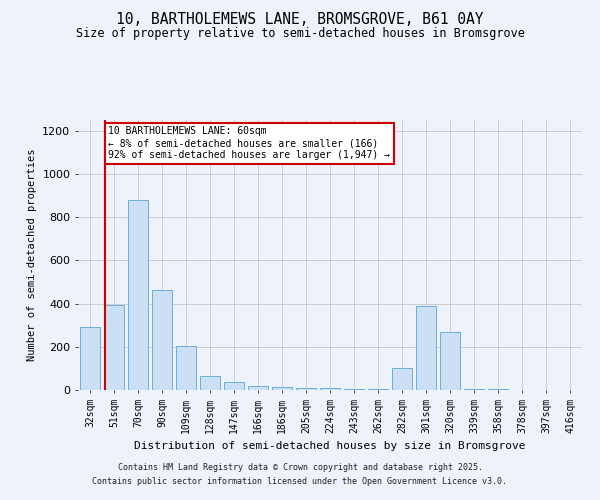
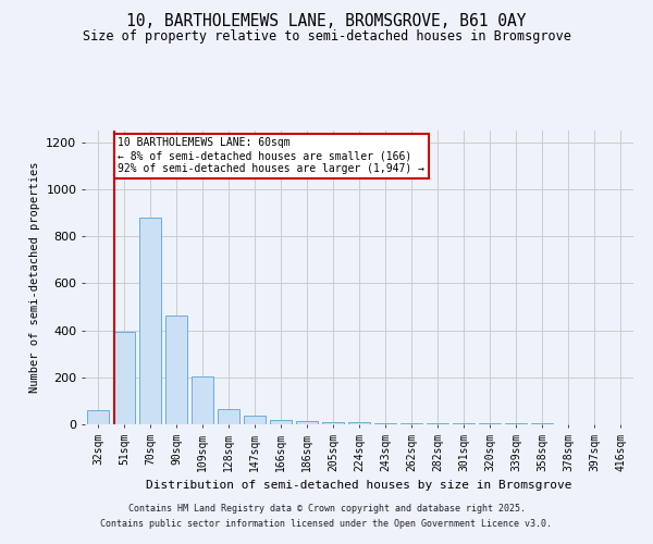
32sqm: 290 -> 60
282sqm: 100 -> 4
301sqm: 390 -> 4
320sqm: 270 -> 3
